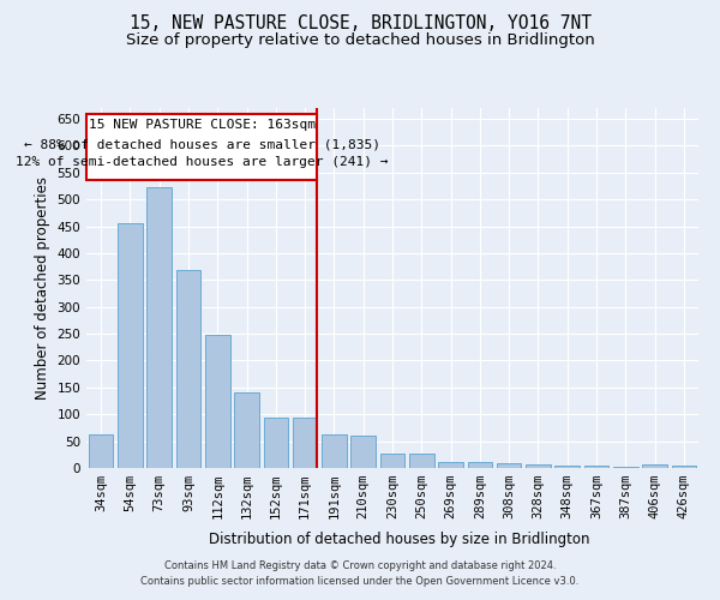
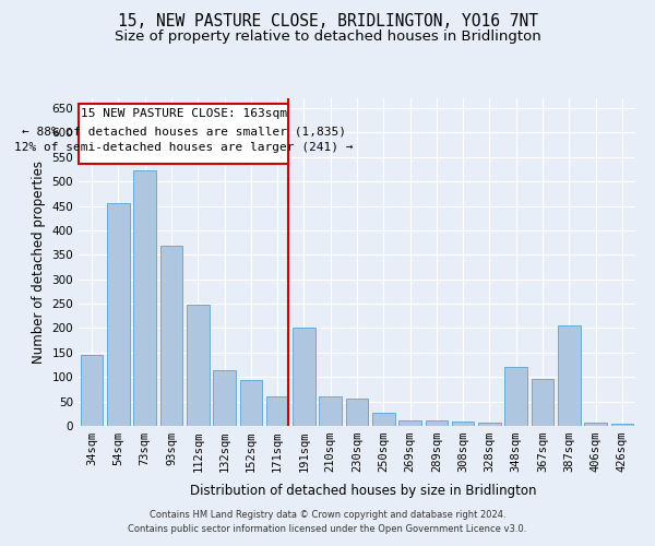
34sqm: 63 -> 145
132sqm: 140 -> 115
171sqm: 93 -> 60
191sqm: 63 -> 200
230sqm: 27 -> 55
348sqm: 5 -> 120
367sqm: 5 -> 95
387sqm: 3 -> 205
